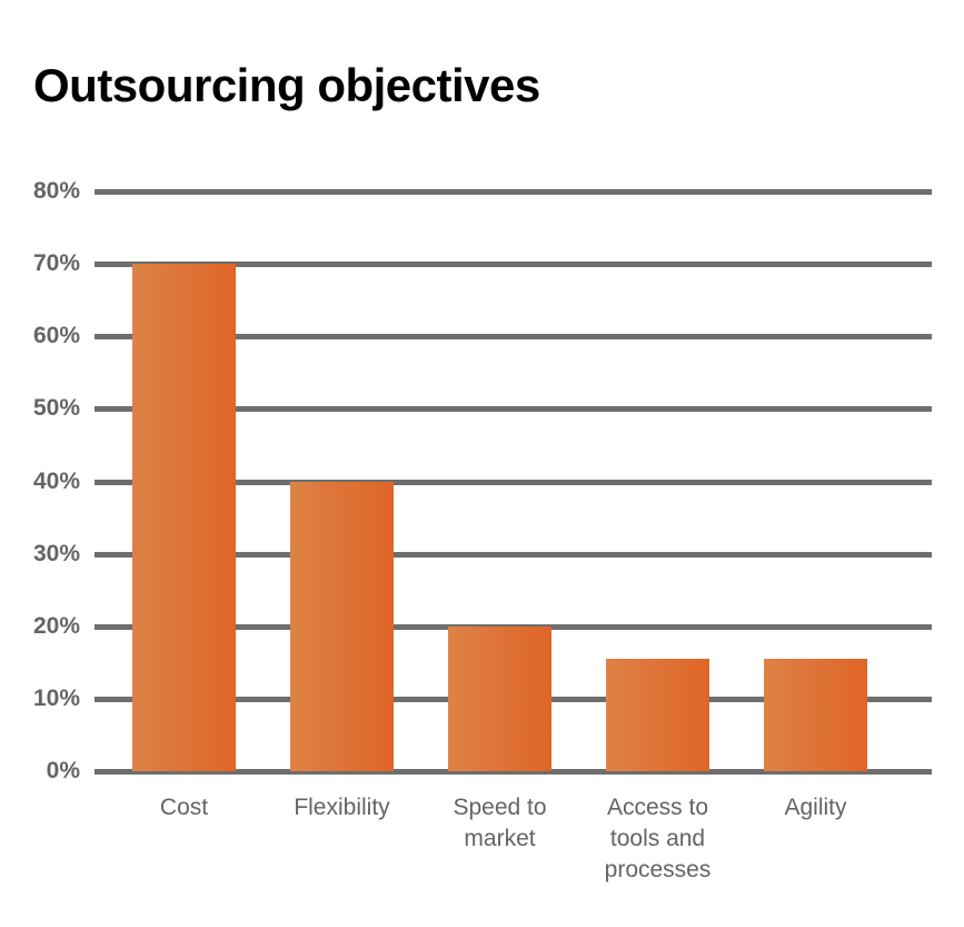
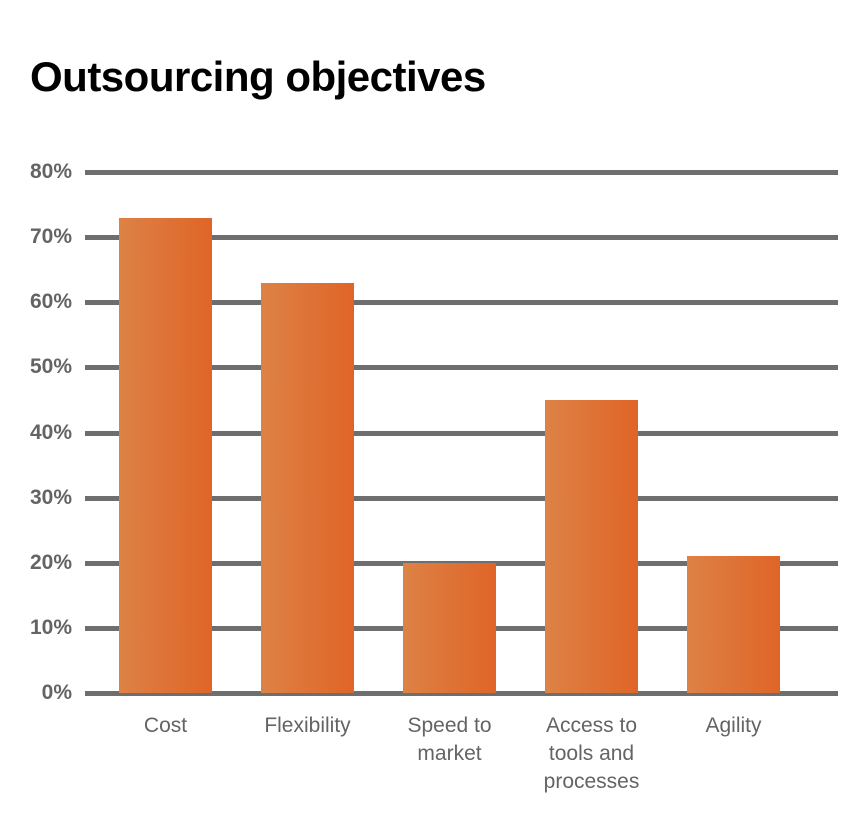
Cost: 70% -> 73%
Flexibility: 40% -> 63%
Access to tools and processes: 16% -> 45%
Agility: 16% -> 21%
